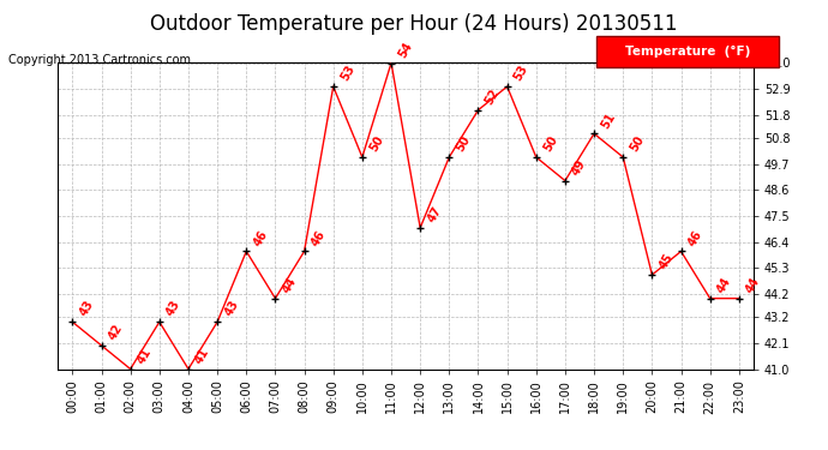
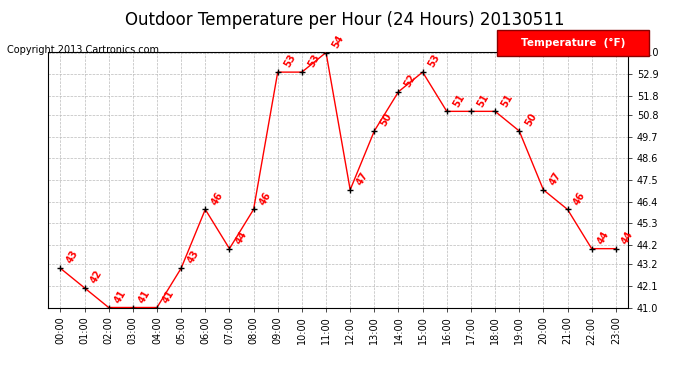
03:00: 43 -> 41
10:00: 50 -> 53
16:00: 50 -> 51
17:00: 49 -> 51
20:00: 45 -> 47
